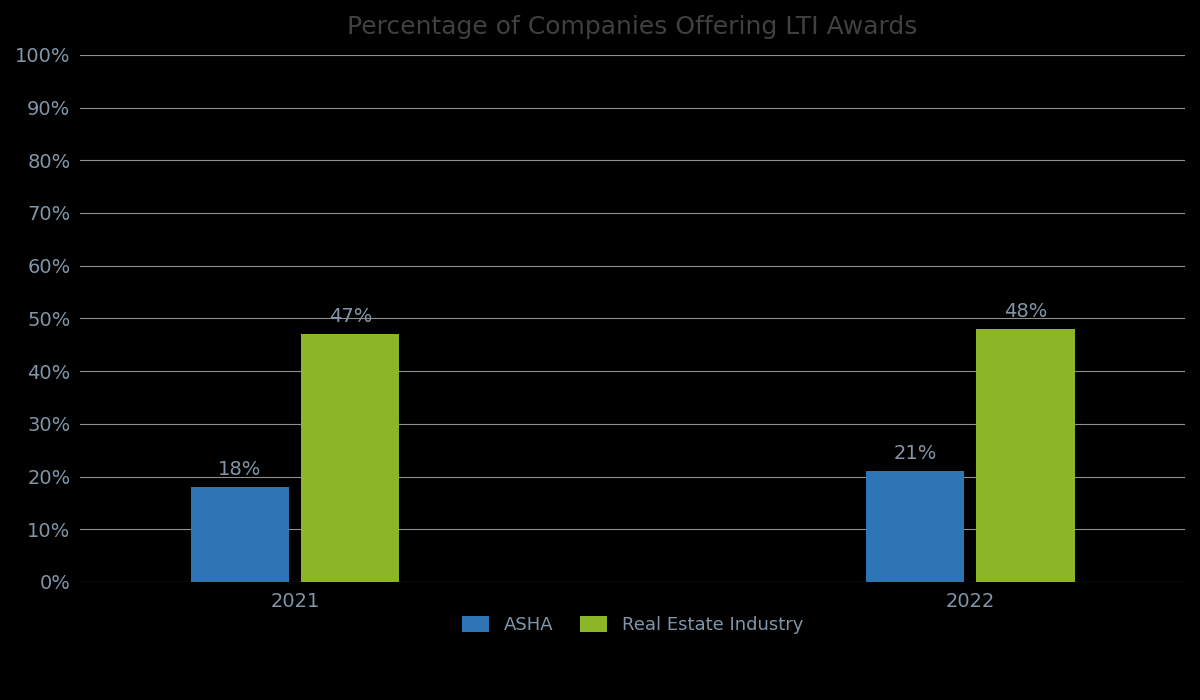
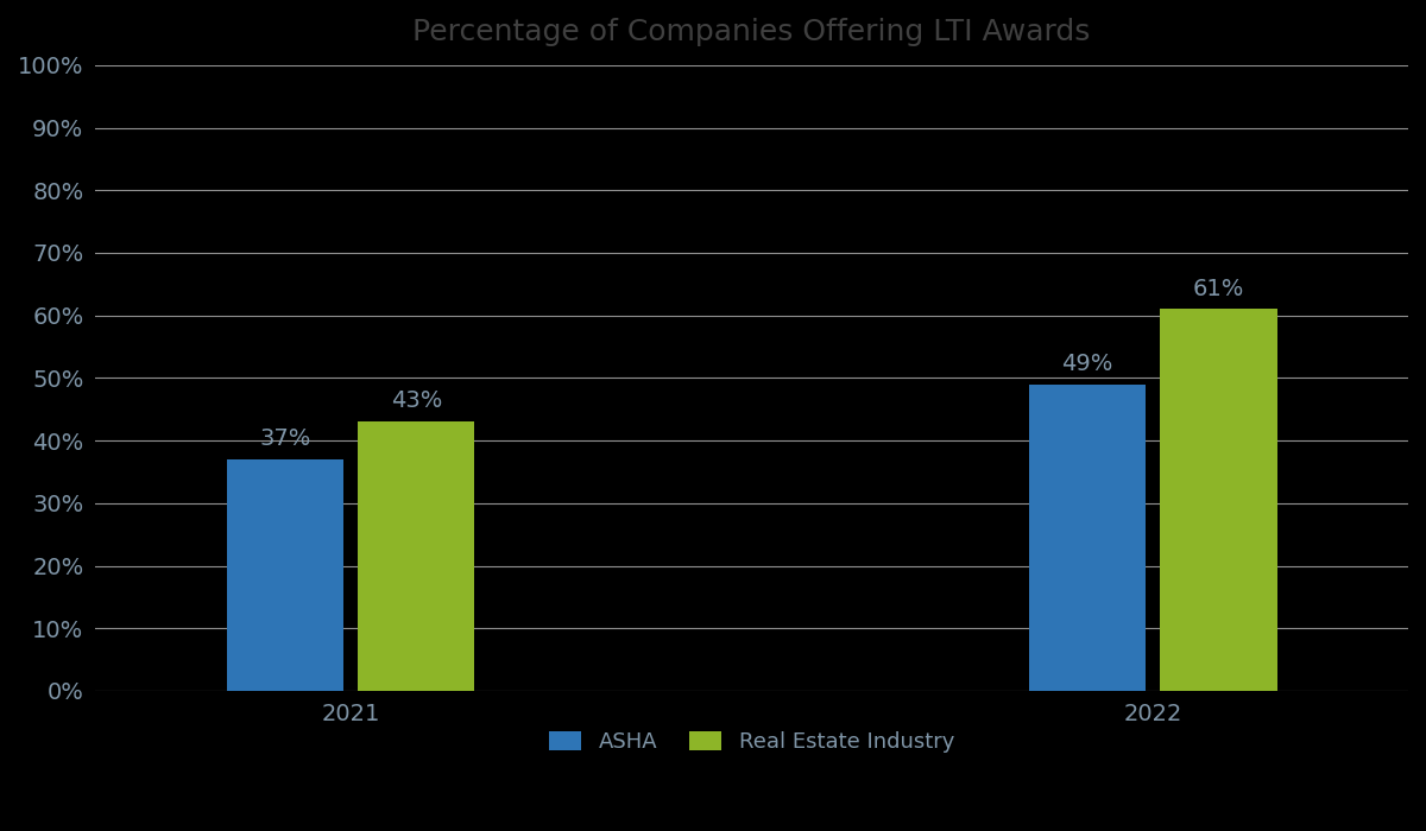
ASHA/2021: 18% -> 37%
Real Estate Industry/2021: 47% -> 43%
ASHA/2022: 21% -> 49%
Real Estate Industry/2022: 48% -> 61%
